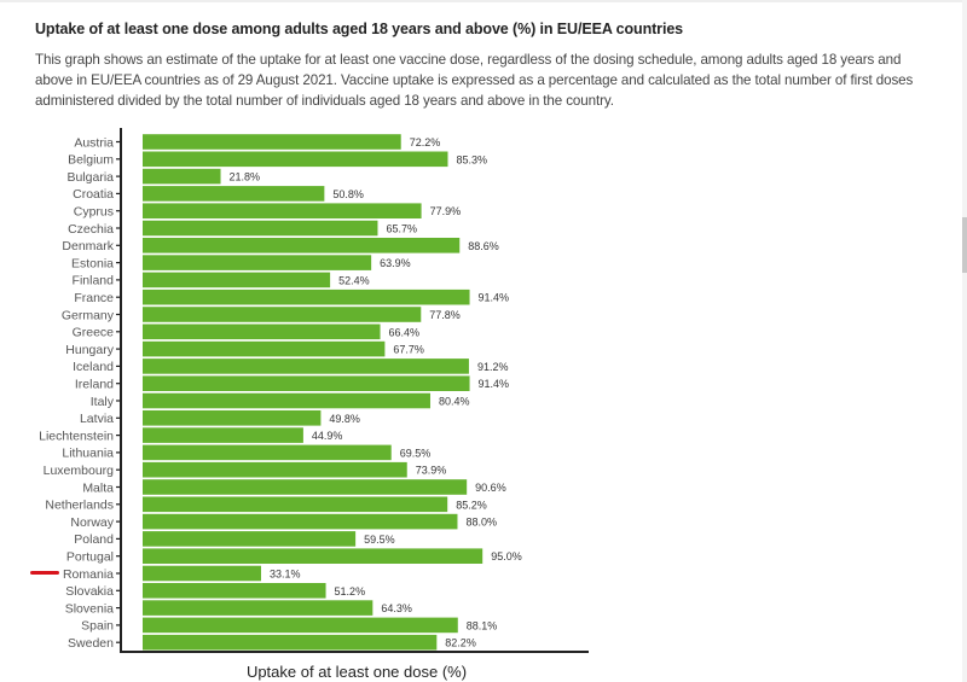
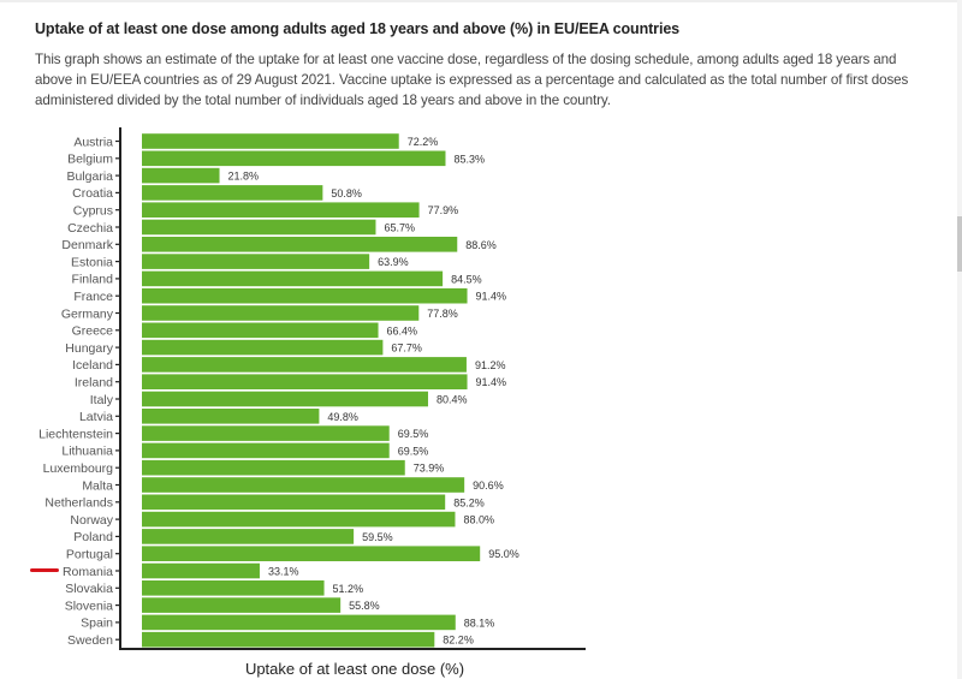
Finland: 52.4% -> 84.5%
Liechtenstein: 44.9% -> 69.5%
Slovenia: 64.3% -> 55.8%
